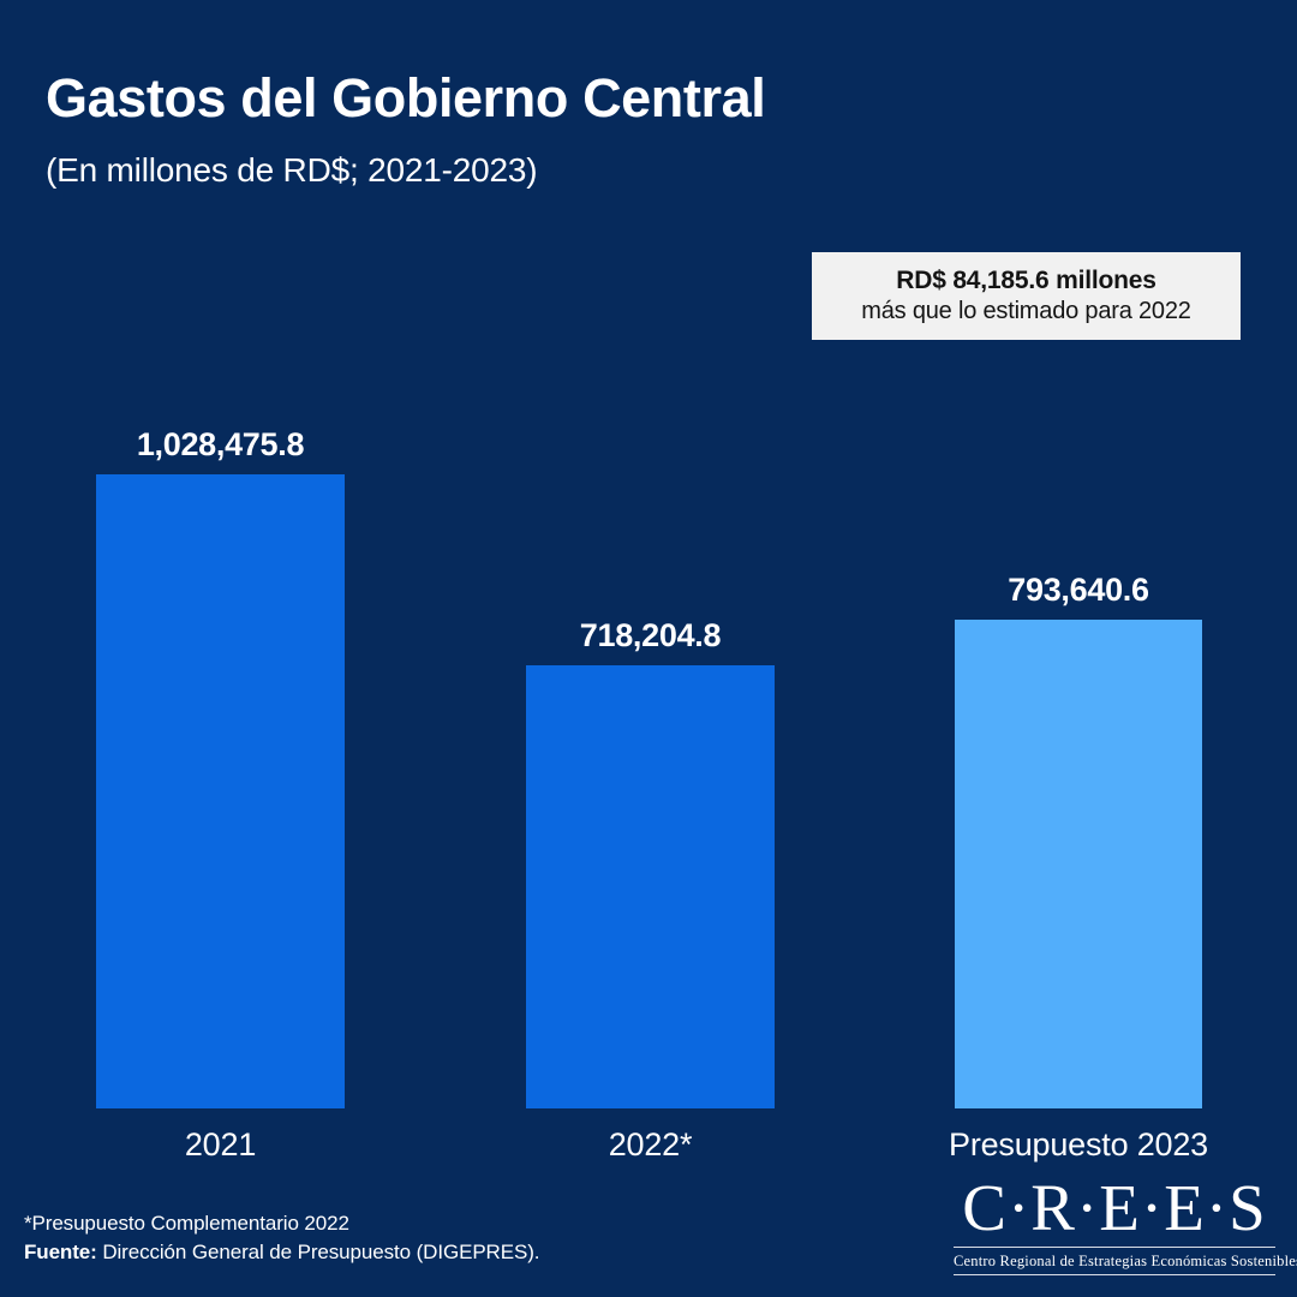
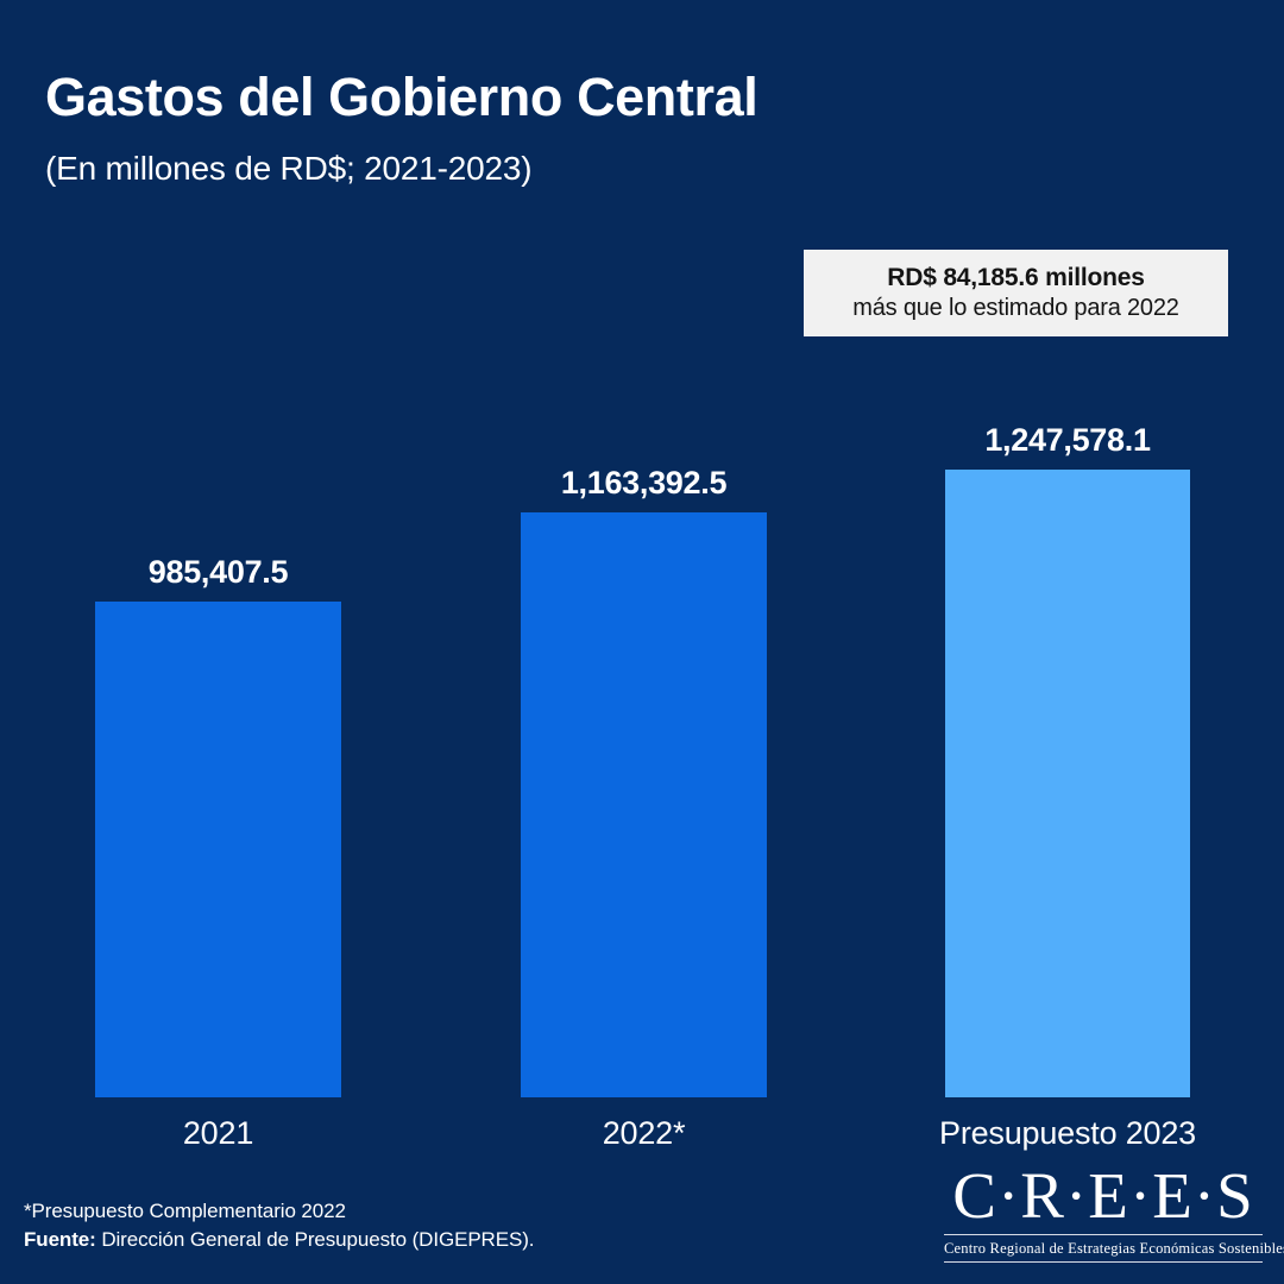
2021: 1,028,475.8 -> 985,407.5
2022*: 718,204.8 -> 1,163,392.5
Presupuesto 2023: 793,640.6 -> 1,247,578.1
